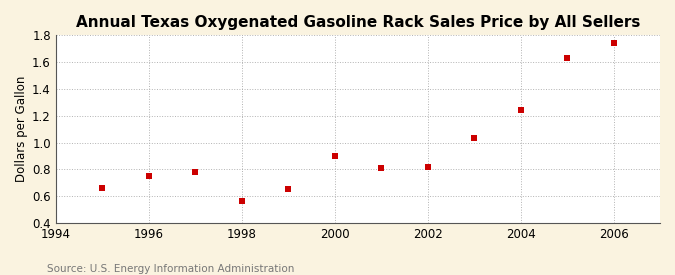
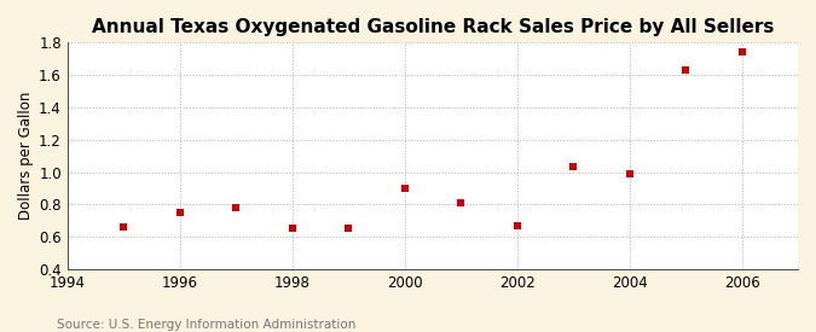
1998: 0.56 -> 0.65
2002: 0.82 -> 0.67
2004: 1.24 -> 0.99
